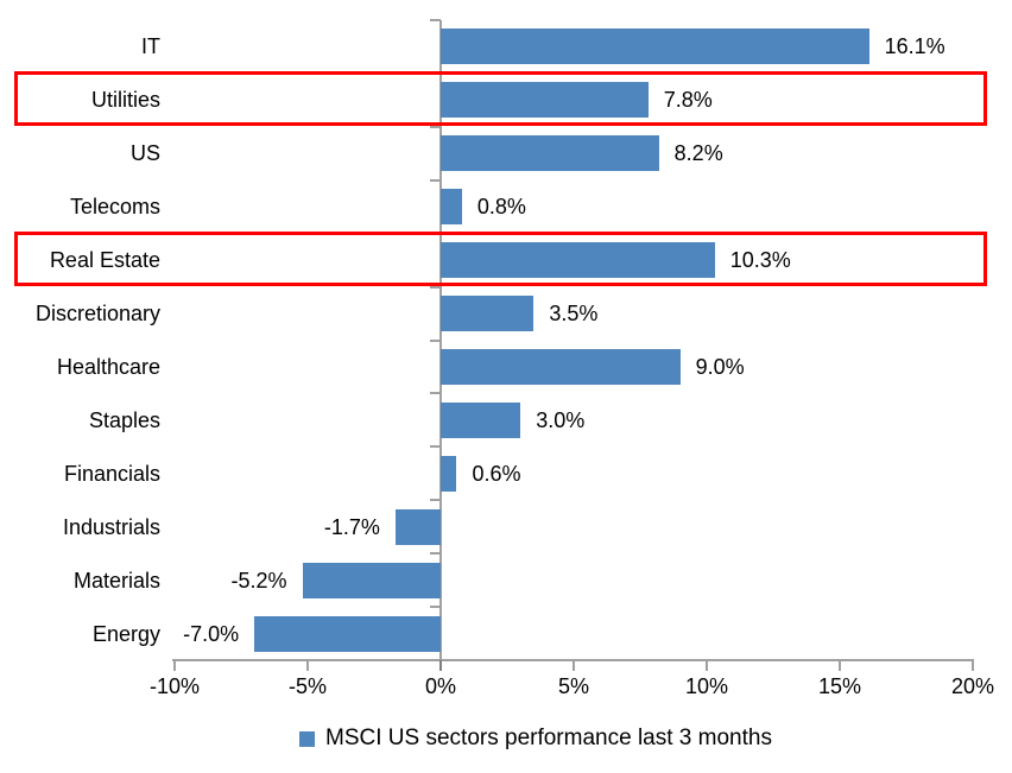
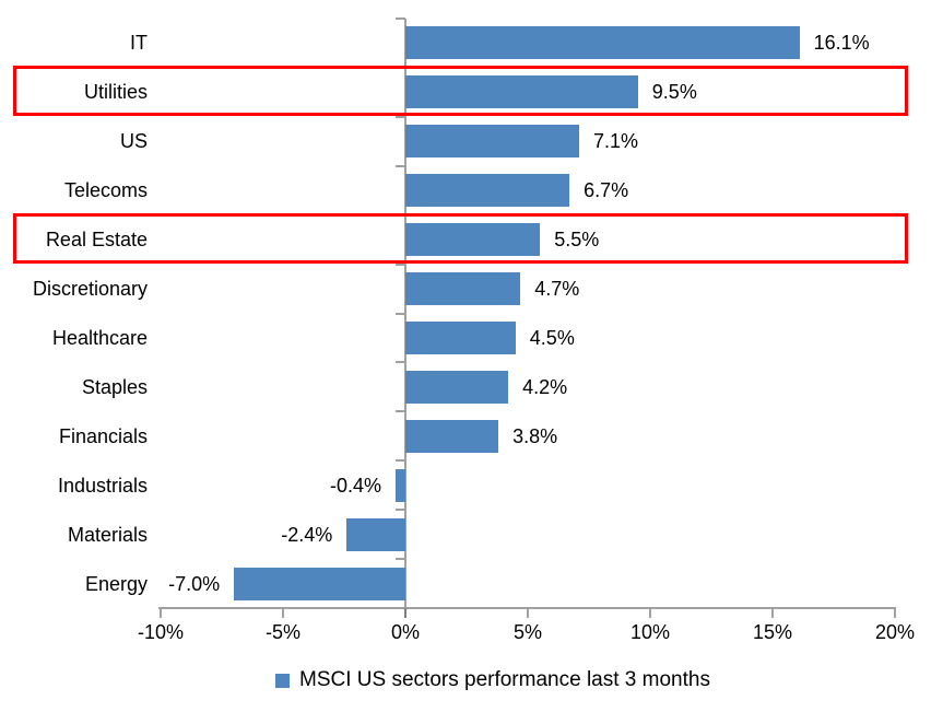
Utilities: 7.8% -> 9.5%
US: 8.2% -> 7.1%
Telecoms: 0.8% -> 6.7%
Real Estate: 10.3% -> 5.5%
Discretionary: 3.5% -> 4.7%
Healthcare: 9.0% -> 4.5%
Staples: 3.0% -> 4.2%
Financials: 0.6% -> 3.8%
Industrials: -1.7% -> -0.4%
Materials: -5.2% -> -2.4%
